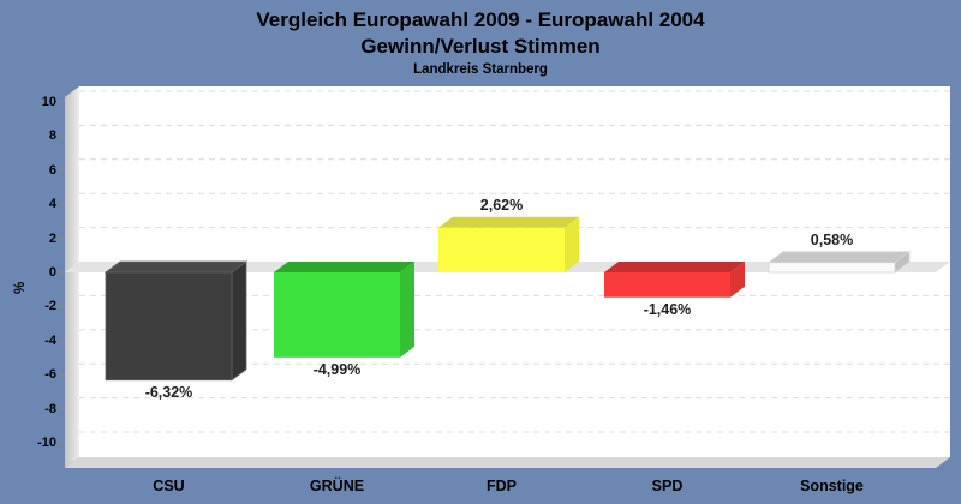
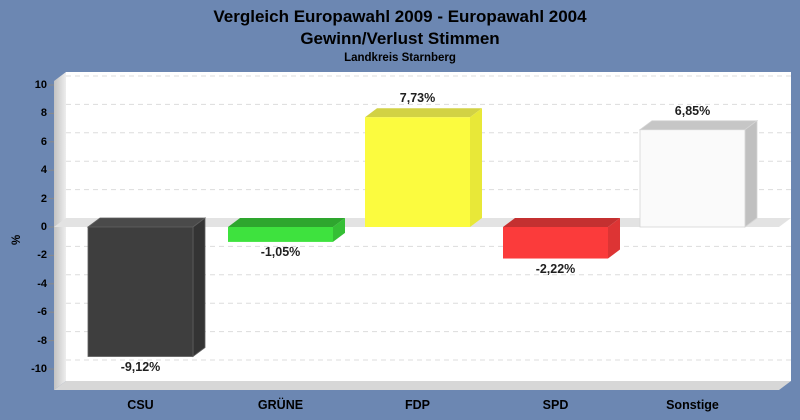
CSU: -6,32% -> -9,12%
GRÜNE: -4,99% -> -1,05%
FDP: 2,62% -> 7,73%
SPD: -1,46% -> -2,22%
Sonstige: 0,58% -> 6,85%
